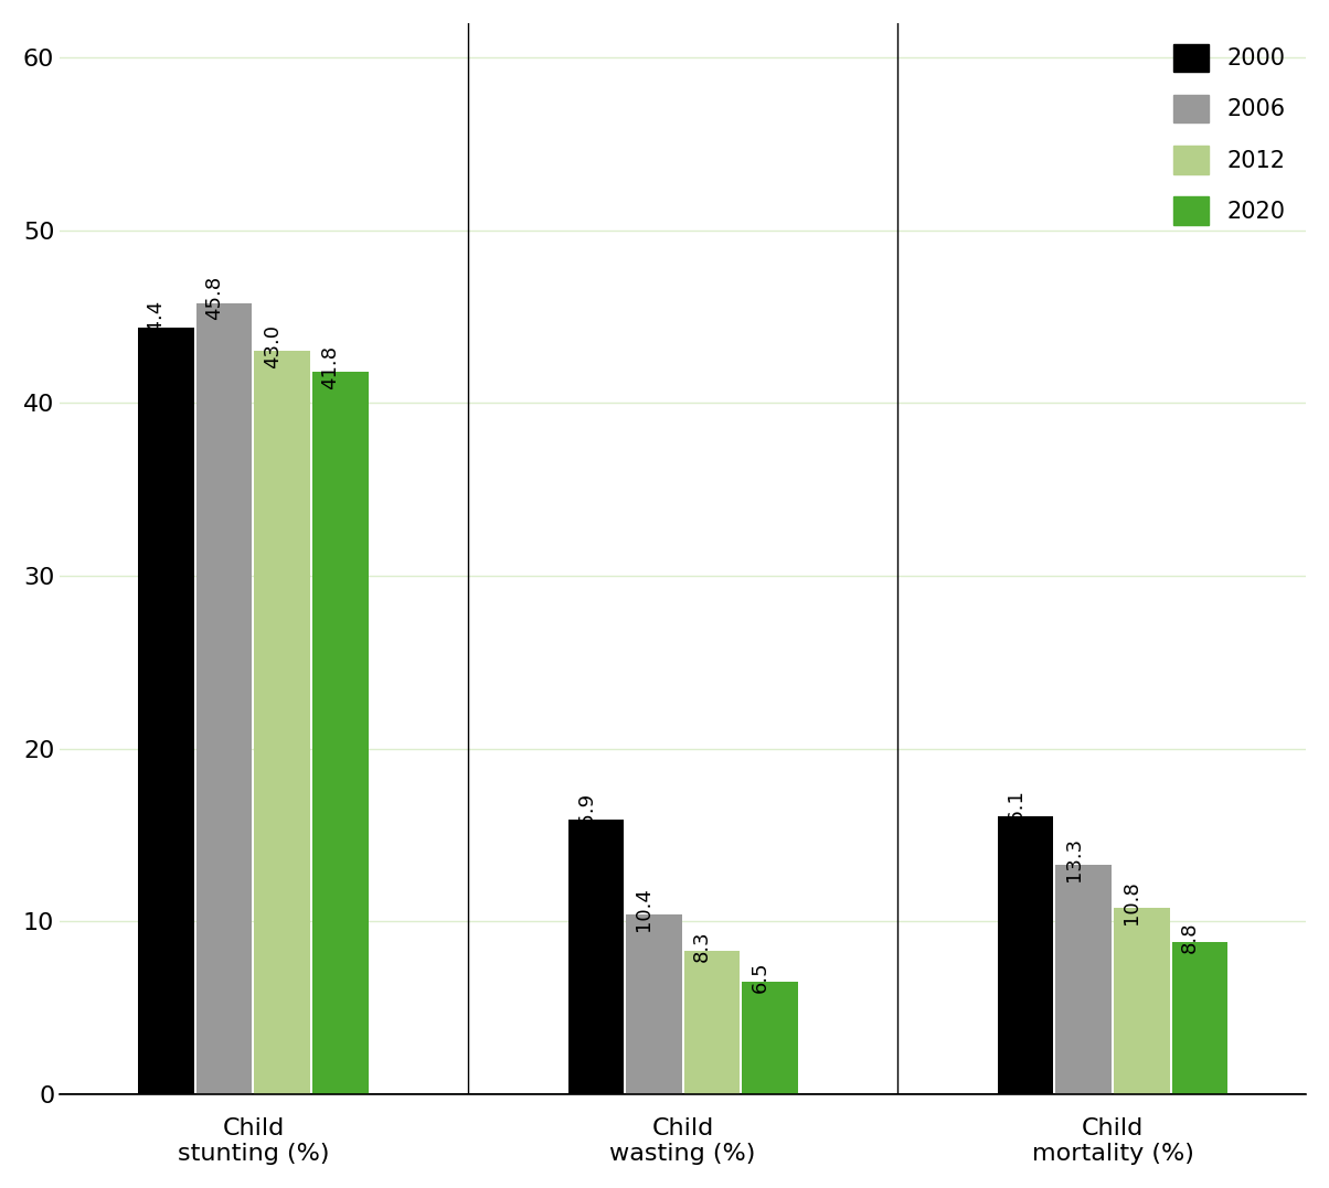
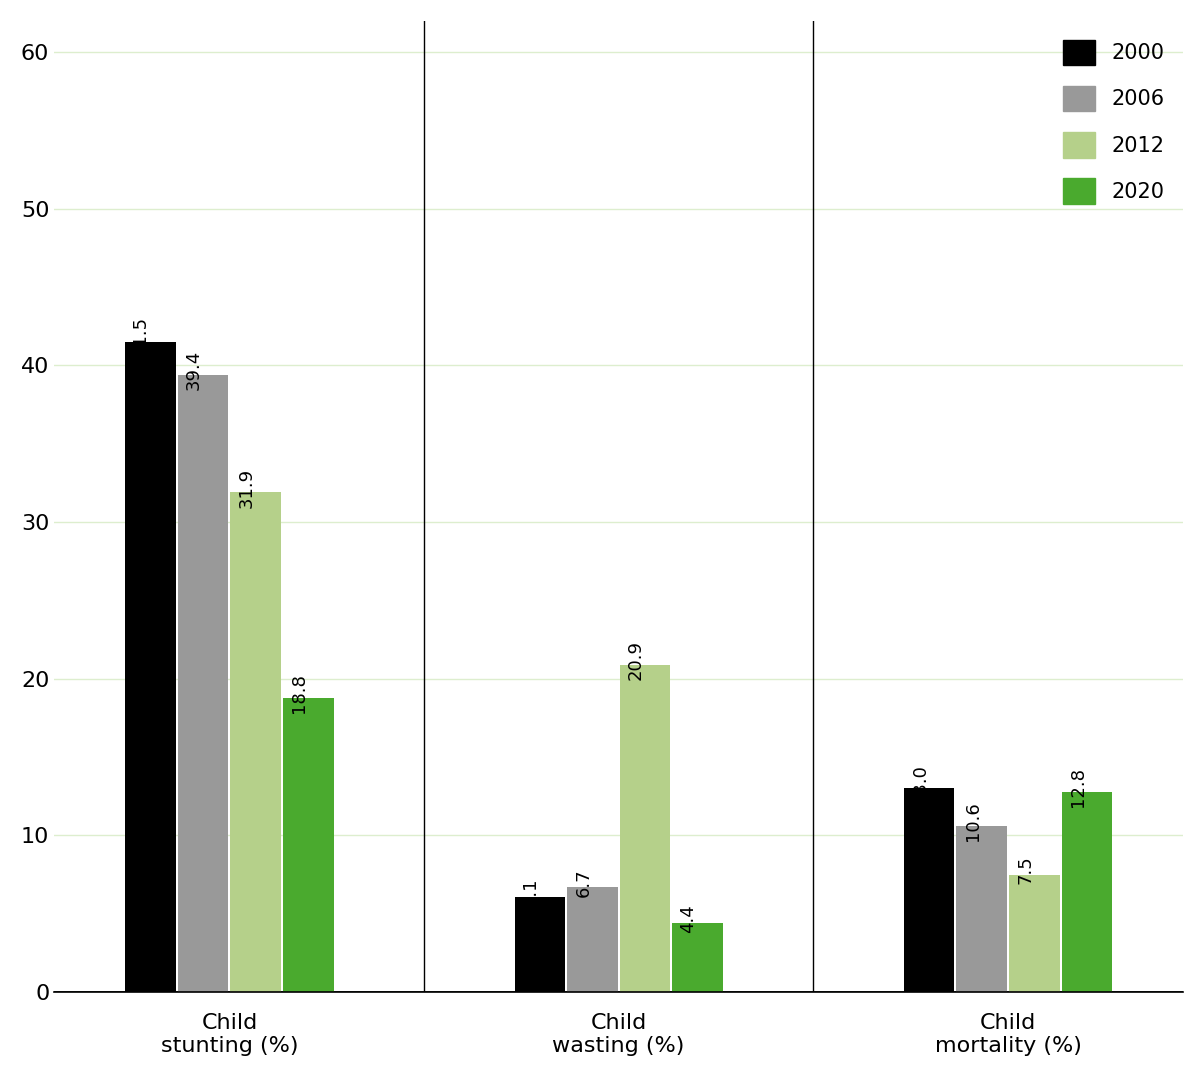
2000/Child stunting (%): 44.4 -> 41.5
2006/Child stunting (%): 45.8 -> 39.4
2012/Child stunting (%): 43.0 -> 31.9
2020/Child stunting (%): 41.8 -> 18.8
2000/Child wasting (%): 15.9 -> 6.1
2006/Child wasting (%): 10.4 -> 6.7
2012/Child wasting (%): 8.3 -> 20.9
2020/Child wasting (%): 6.5 -> 4.4
2000/Child mortality (%): 16.1 -> 13.0
2006/Child mortality (%): 13.3 -> 10.6
2012/Child mortality (%): 10.8 -> 7.5
2020/Child mortality (%): 8.8 -> 12.8
